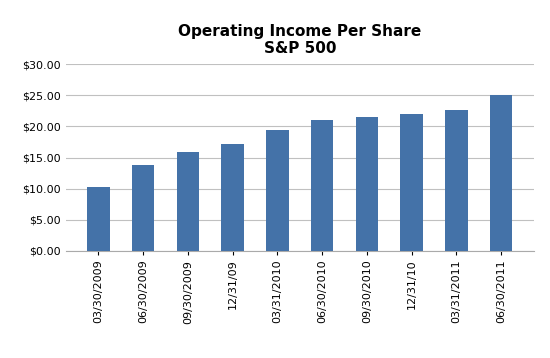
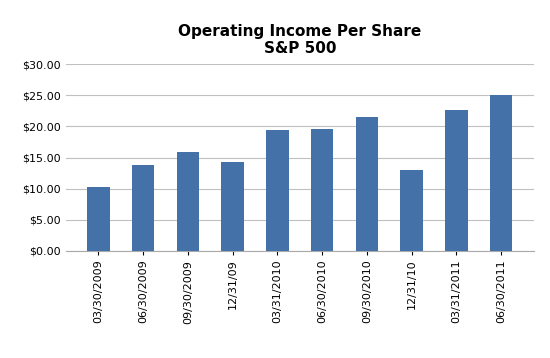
12/31/09: $17.2 -> $14.2
06/30/2010: $21.0 -> $19.6
12/31/10: $22.0 -> $13.0
